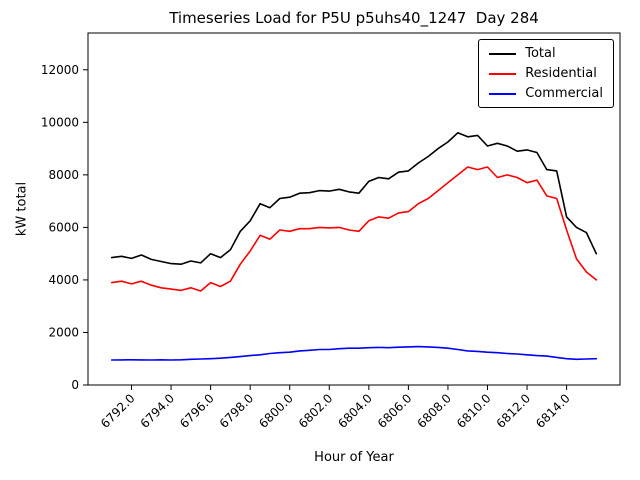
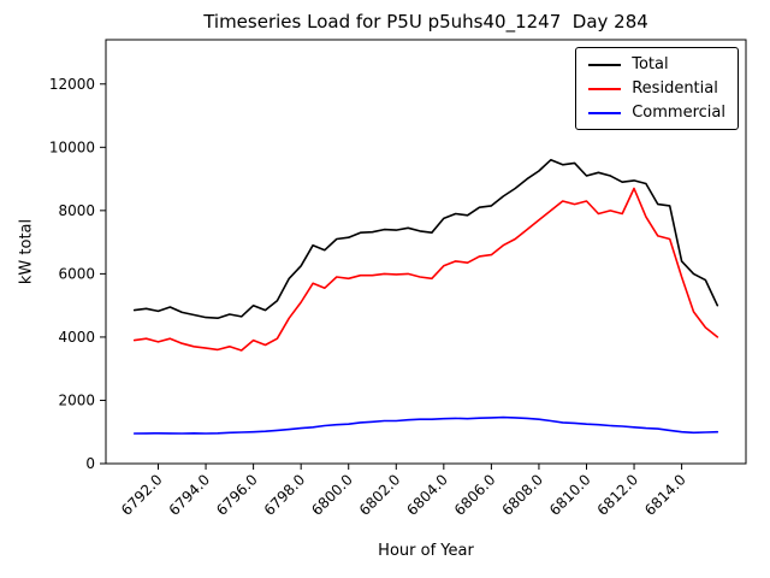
Residential/6812.0: 7700 -> 8700
